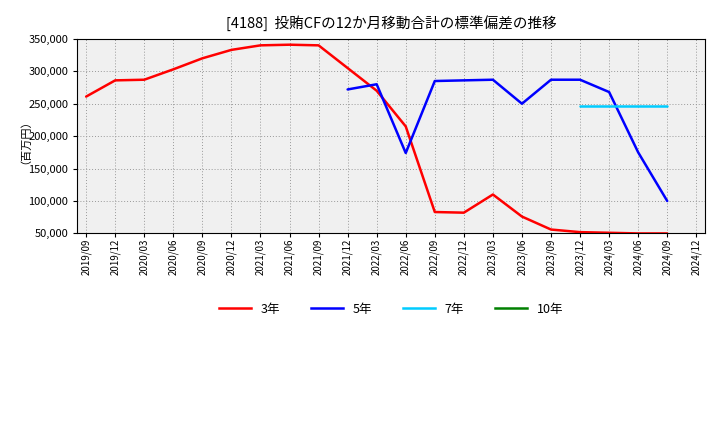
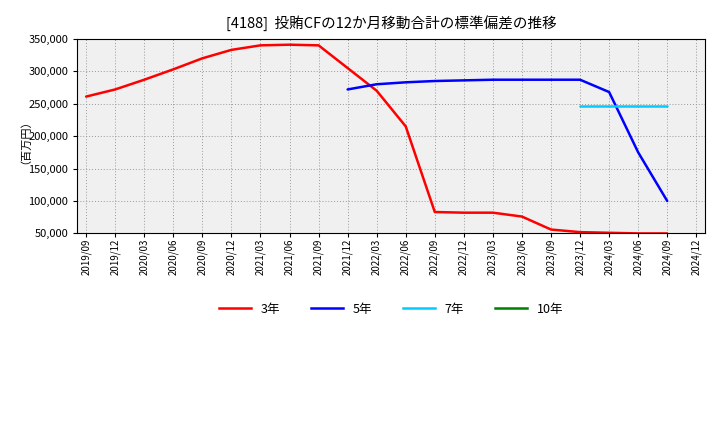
3年/2019/12: 286,000 -> 272,000
5年/2022/06: 174,000 -> 283,000
3年/2023/03: 110,000 -> 82,000
5年/2023/06: 250,000 -> 287,000
